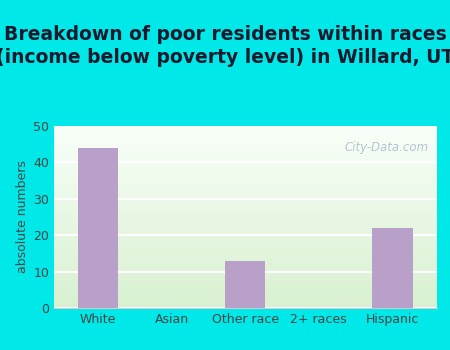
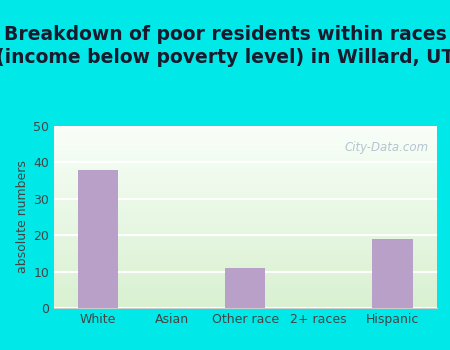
White: 44 -> 38
Other race: 13 -> 11
Hispanic: 22 -> 19
